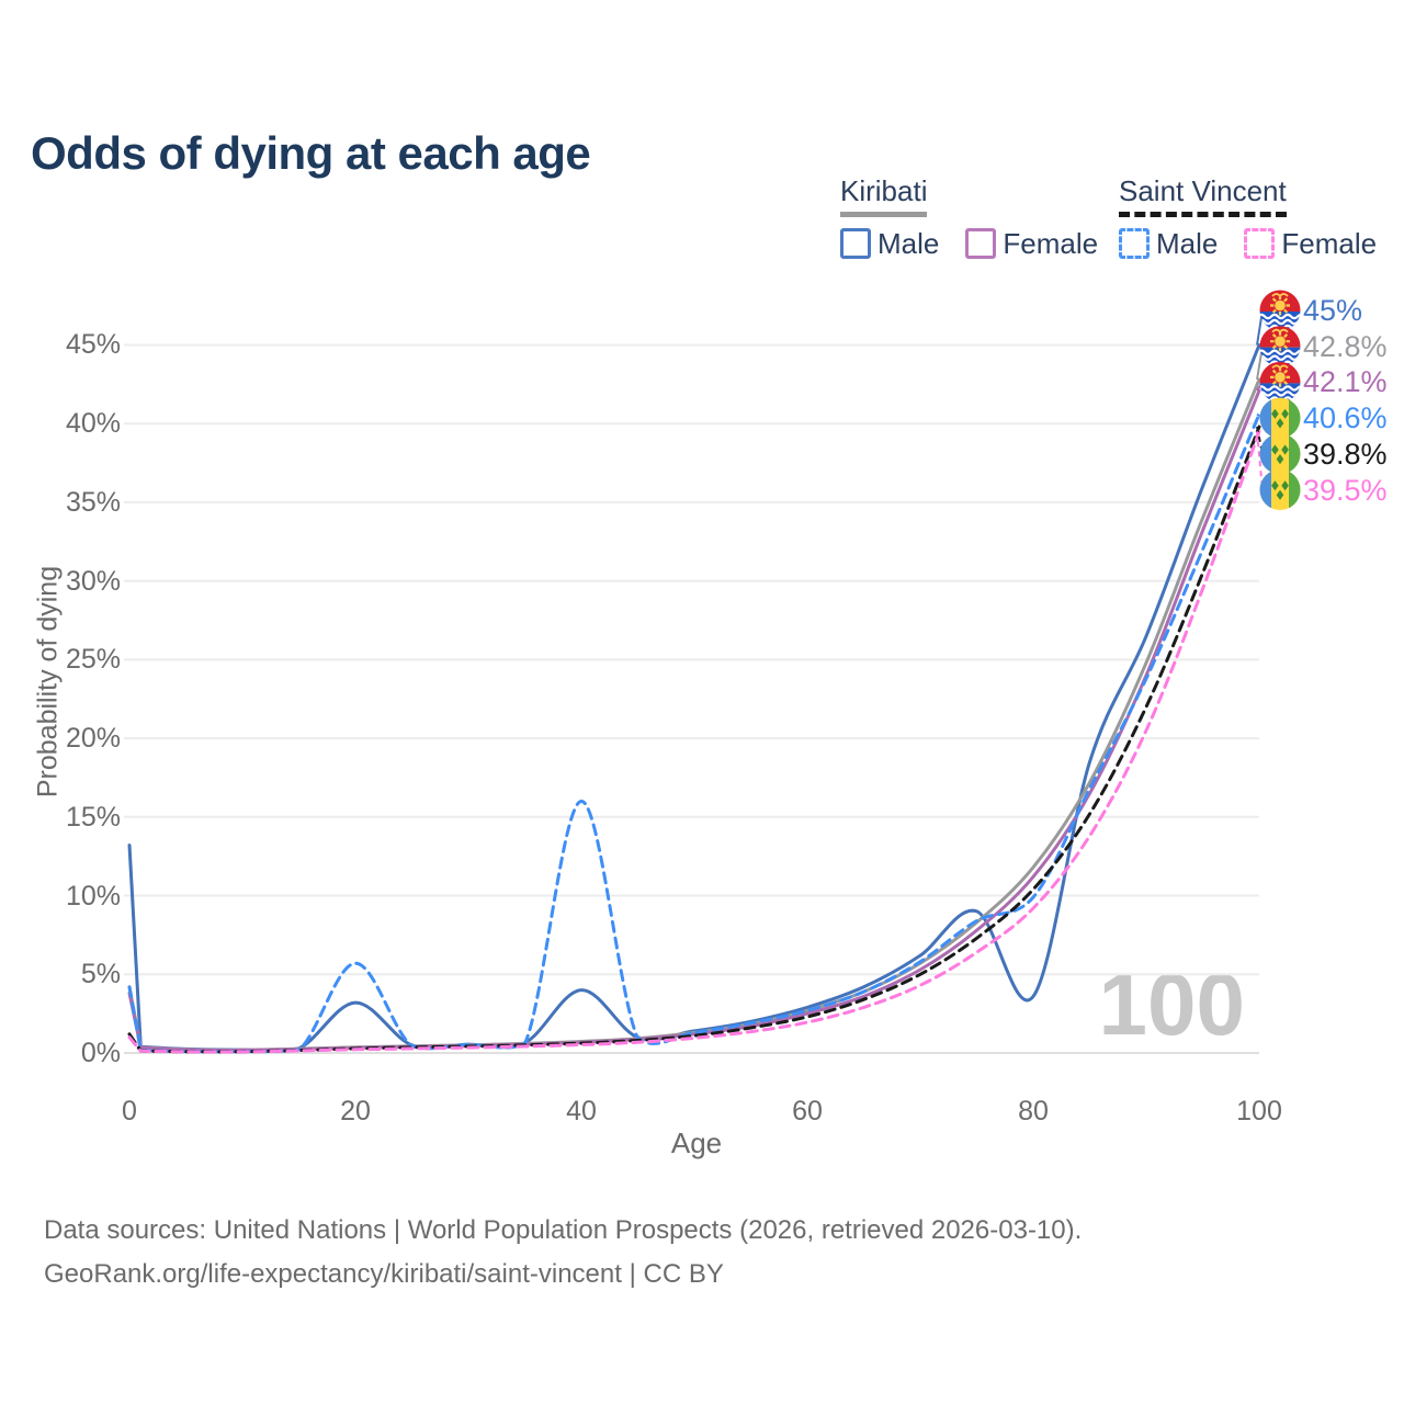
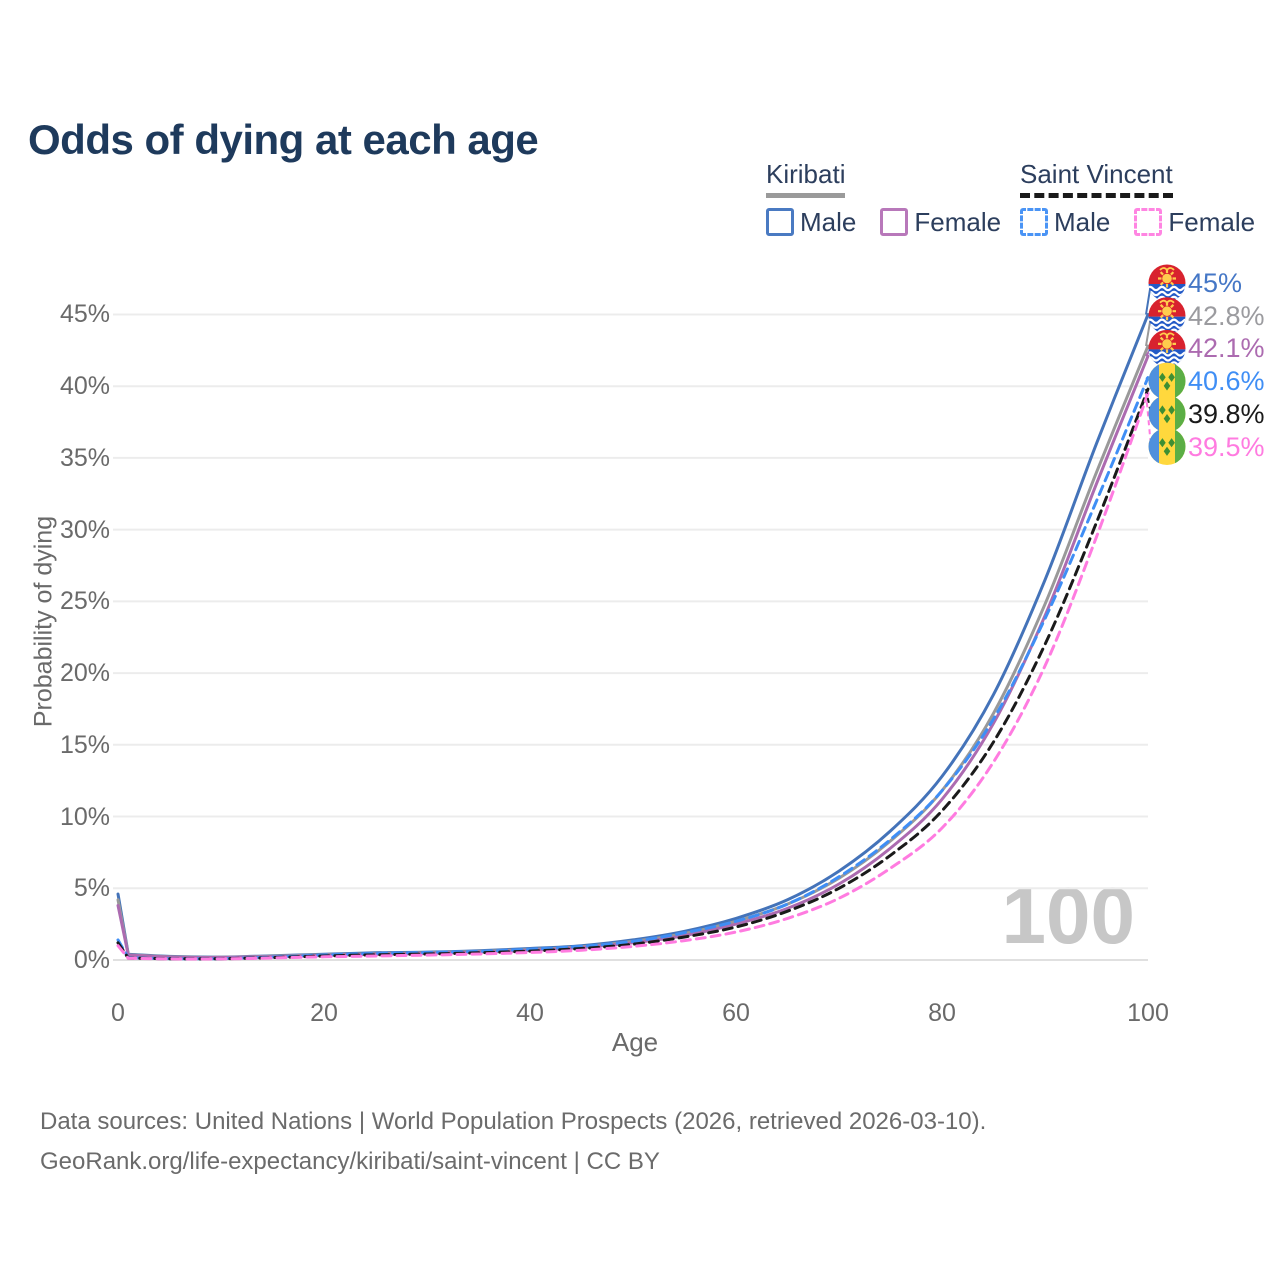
Kiribati Male/0: 13.2% -> 4.6%
Saint Vincent Male/0: 4.2% -> 1.4%
Kiribati Male/20: 3.2% -> 0.4%
Saint Vincent Male/20: 5.7% -> 0.3%
Kiribati Male/40: 4.0% -> 0.8%
Saint Vincent Male/40: 16.0% -> 0.8%
Kiribati Male/80: 3.6% -> 12.8%
Saint Vincent Male/80: 9.9% -> 11.8%
